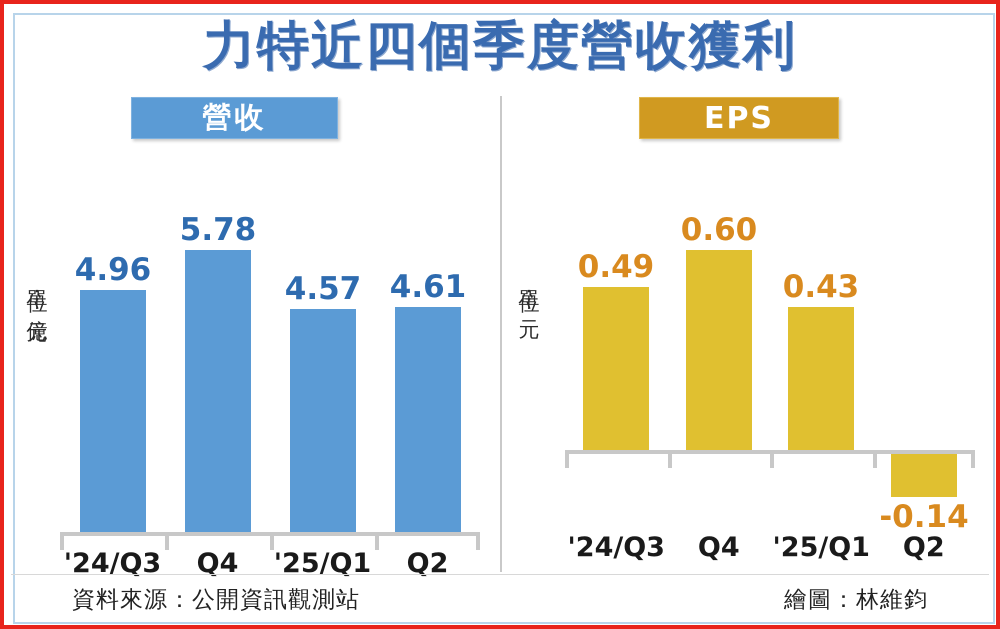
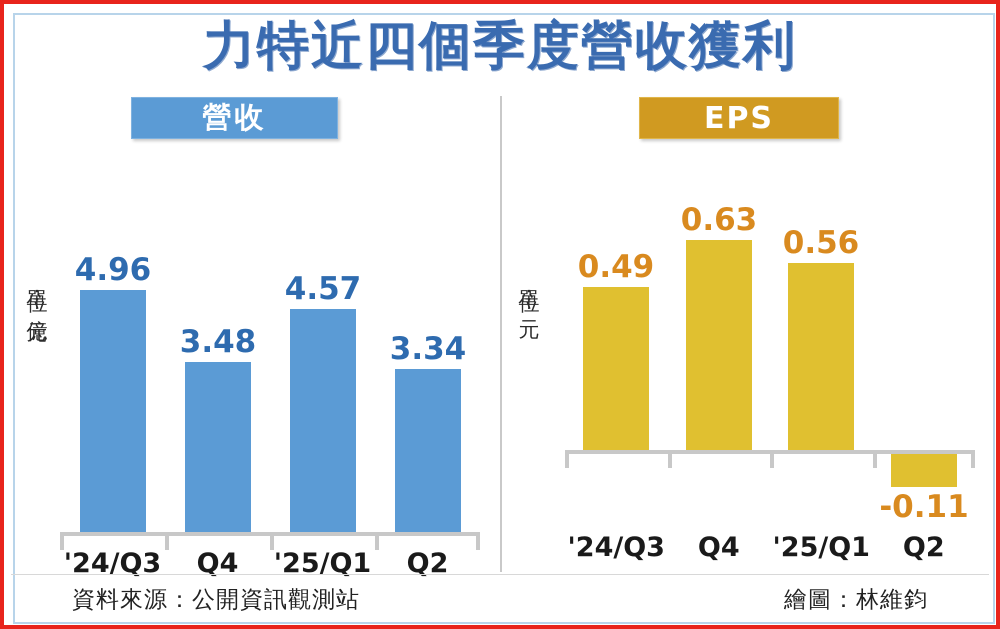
營收/Q4: 5.78 -> 3.48
營收/Q2: 4.61 -> 3.34
EPS/Q4: 0.60 -> 0.63
EPS/'25/Q1: 0.43 -> 0.56
EPS/Q2: -0.14 -> -0.11
